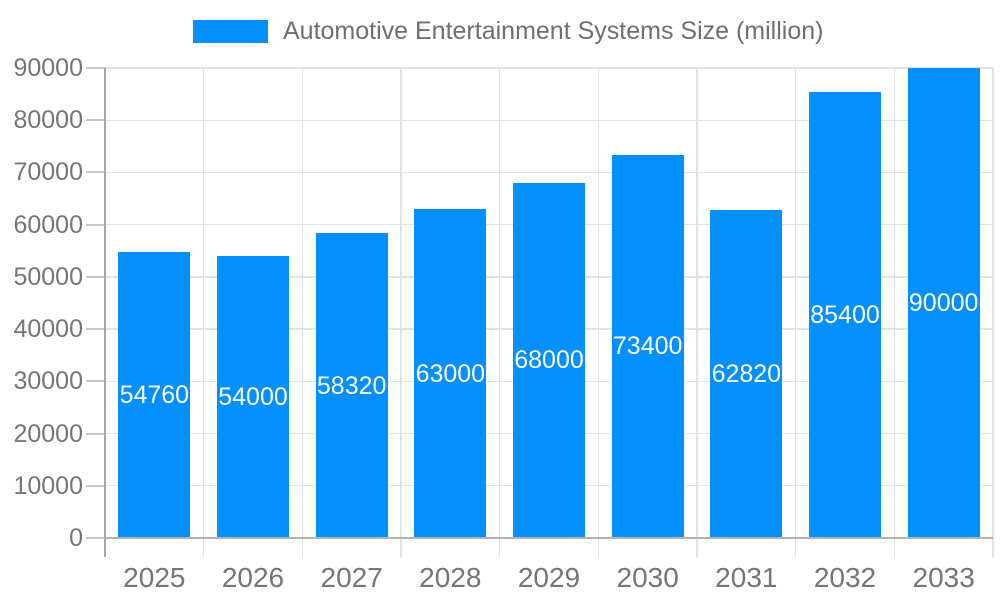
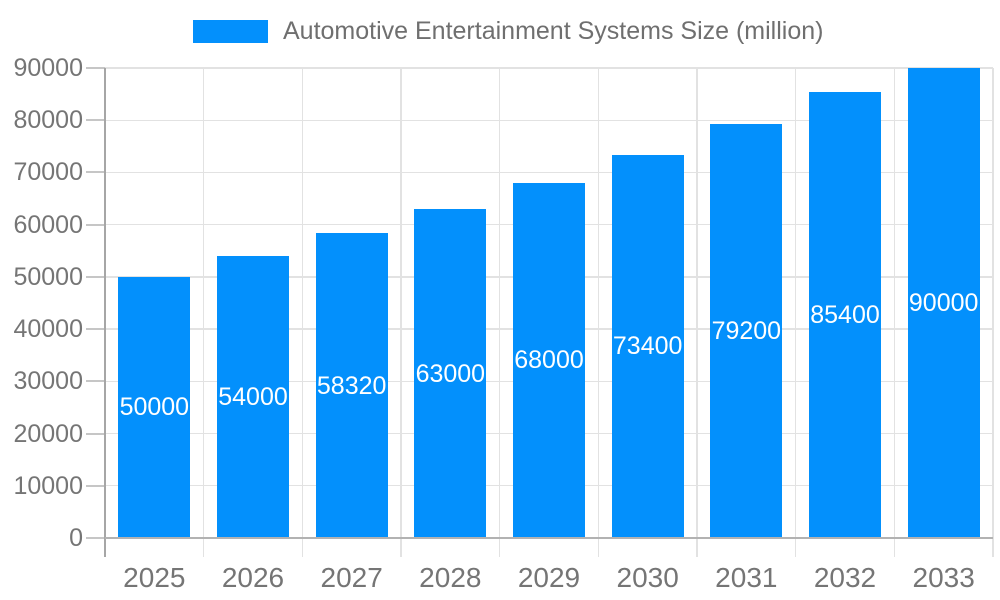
2025: 54760 -> 50000
2031: 62820 -> 79200
